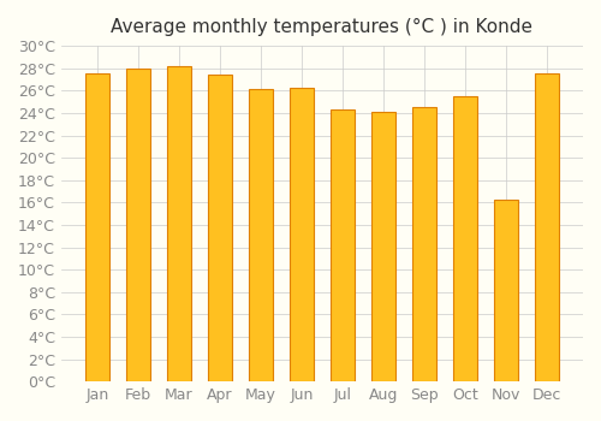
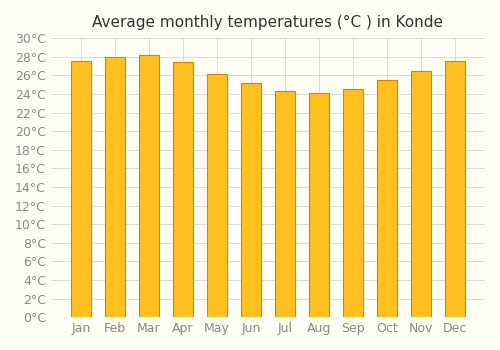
Jun: 26.2°C -> 25.2°C
Nov: 16.2°C -> 26.5°C
